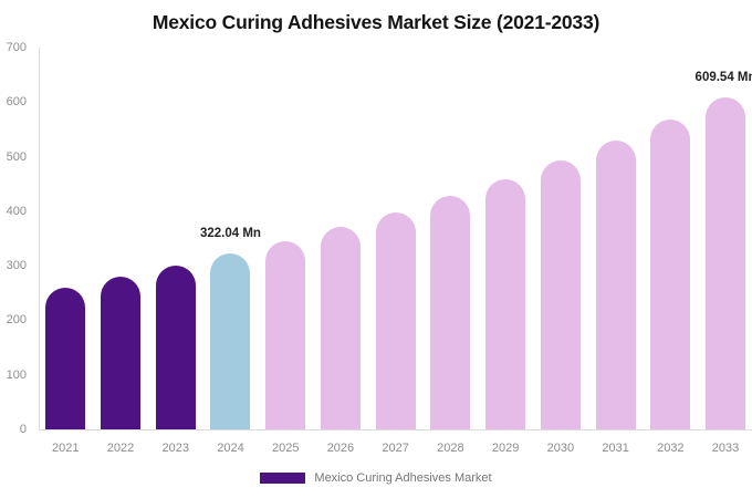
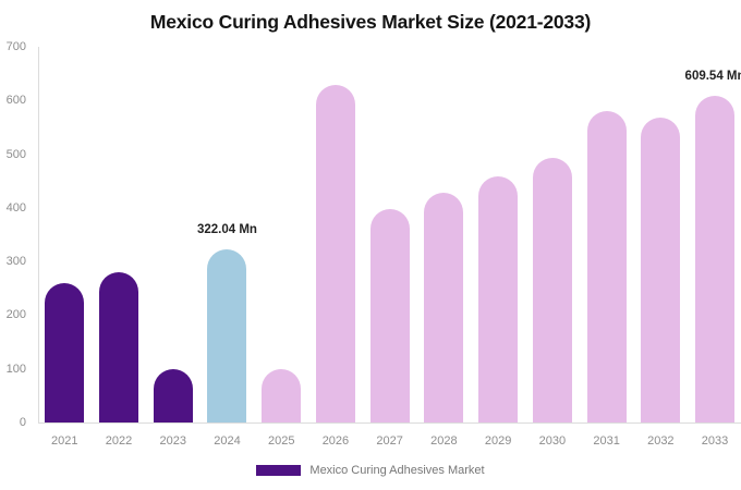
2023: 300 -> 100
2025: 350 -> 100
2026: 370 -> 630
2031: 530 -> 580
